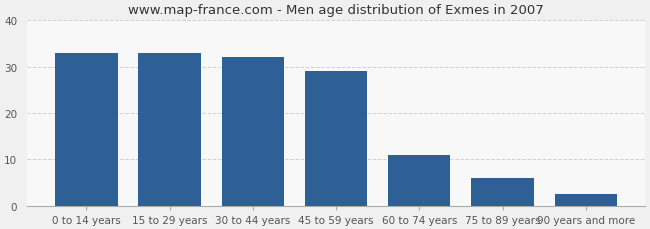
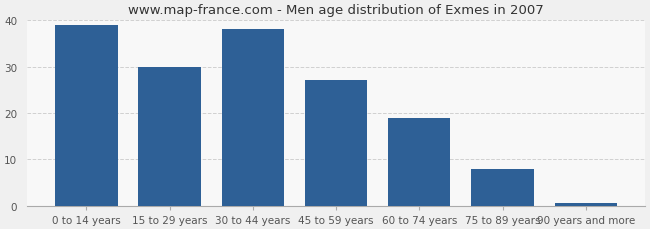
0 to 14 years: 33.0 -> 39.0
15 to 29 years: 33.0 -> 30.0
30 to 44 years: 32.0 -> 38.0
45 to 59 years: 29.0 -> 27.0
60 to 74 years: 11.0 -> 19.0
75 to 89 years: 6.0 -> 8.0
90 years and more: 2.5 -> 0.5
